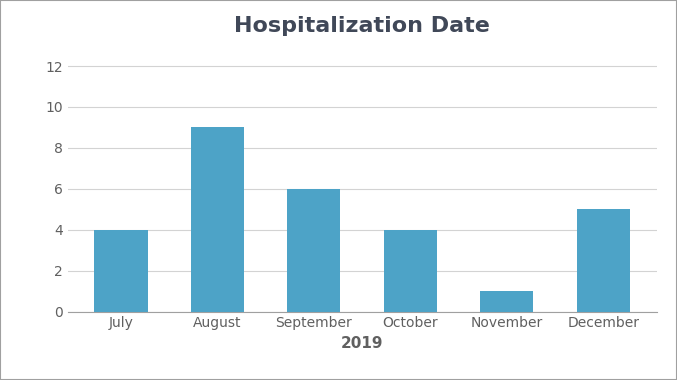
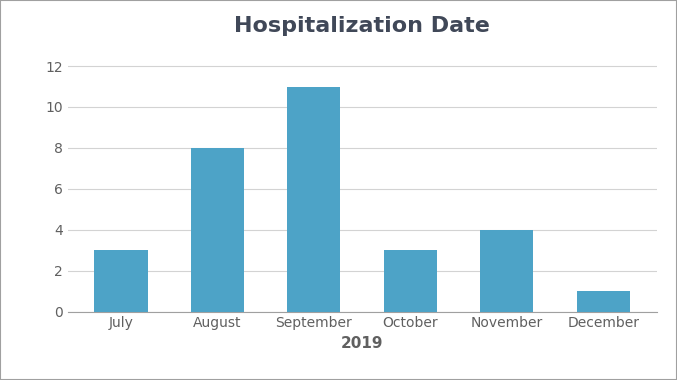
July: 4 -> 3
August: 9 -> 8
September: 6 -> 11
October: 4 -> 3
November: 1 -> 4
December: 5 -> 1
